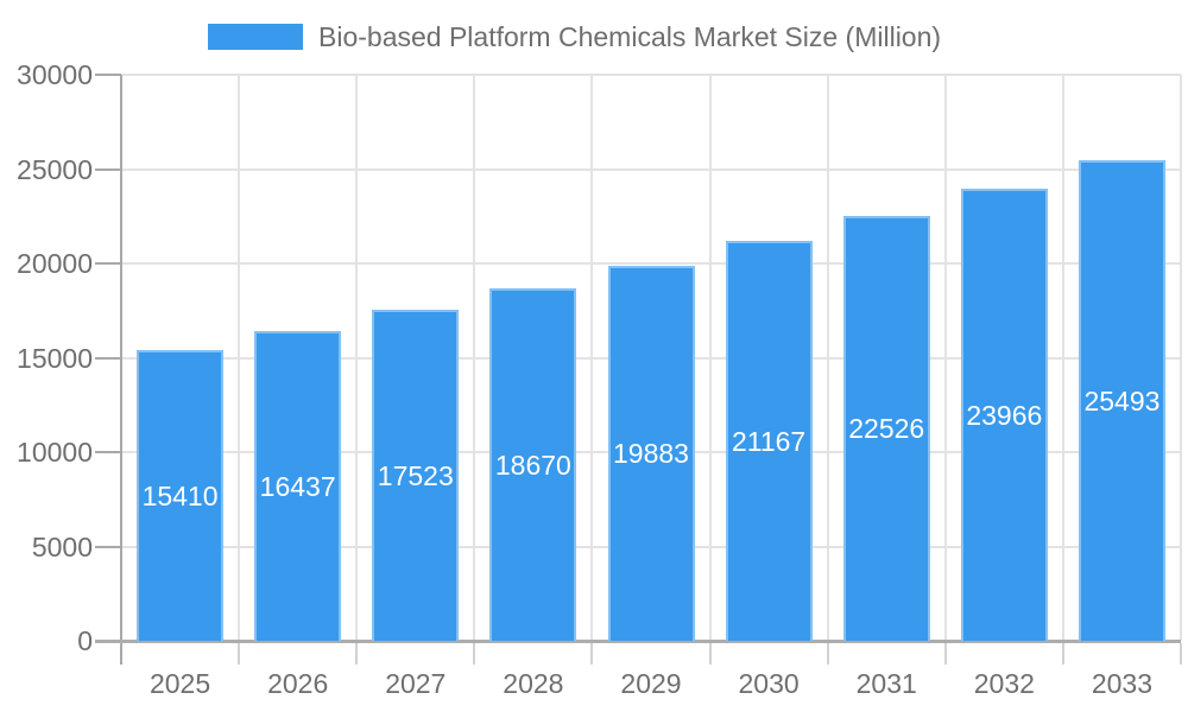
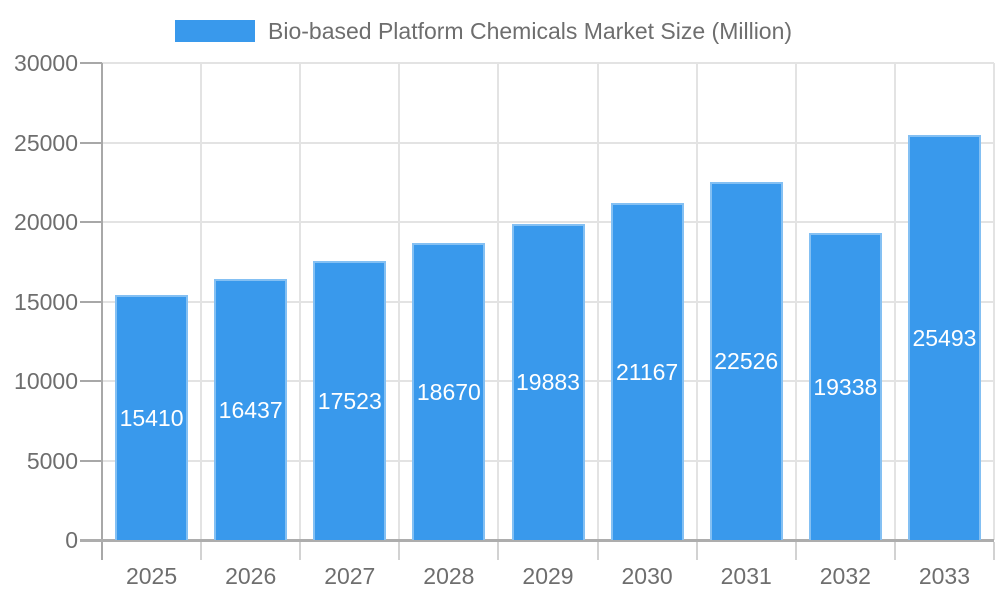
2032: 23966 -> 19338
